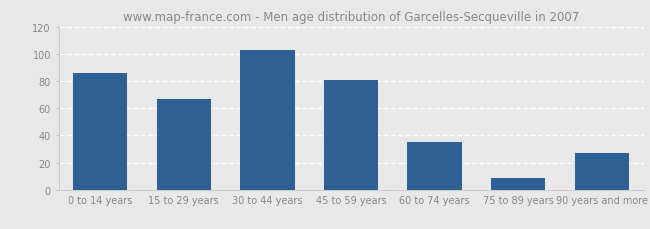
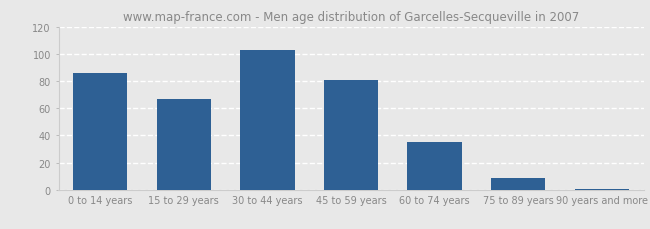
90 years and more: 27 -> 1
